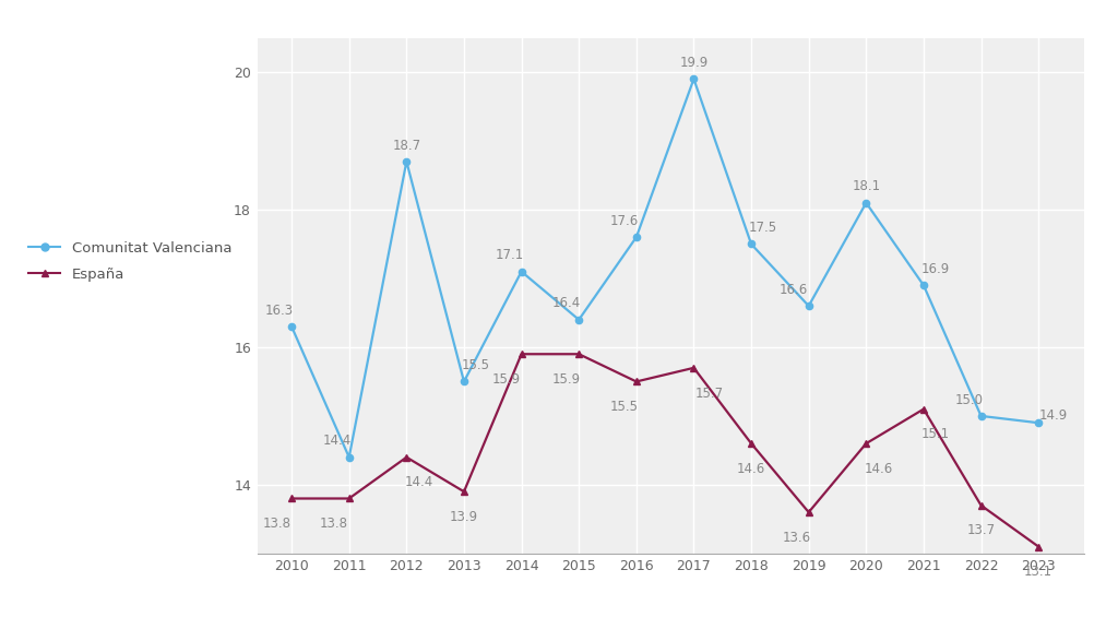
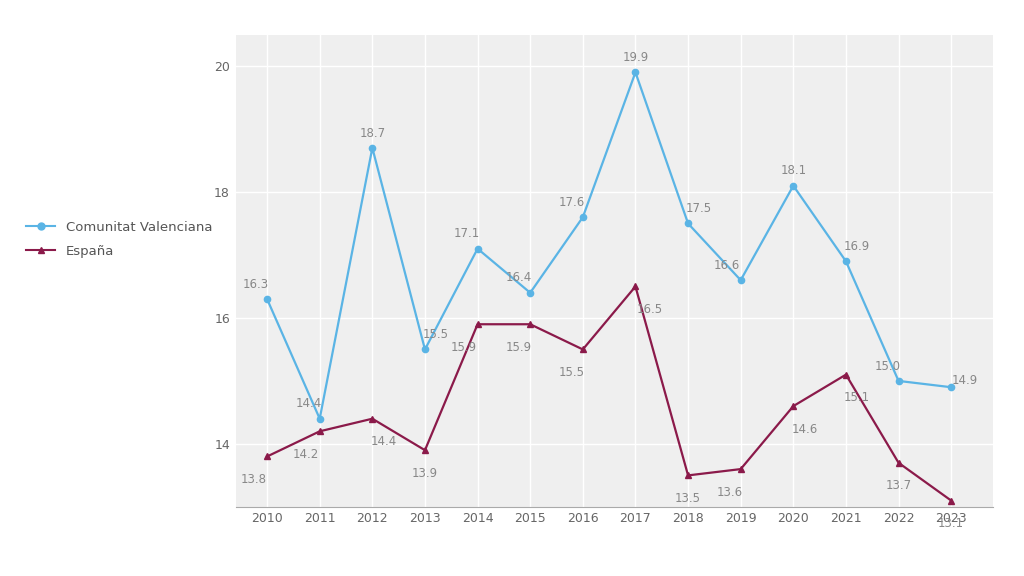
España/2011: 13.8 -> 14.2
España/2017: 15.7 -> 16.5
España/2018: 14.6 -> 13.5
